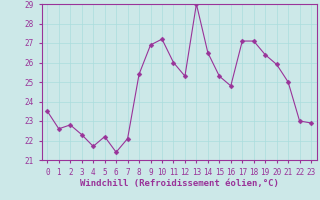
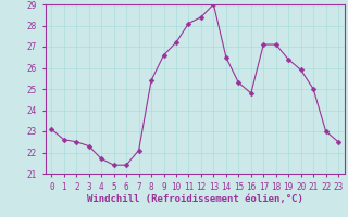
0: 23.5 -> 23.1
2: 22.8 -> 22.5
5: 22.2 -> 21.4
9: 26.9 -> 26.6
11: 26.0 -> 28.1
12: 25.3 -> 28.4
23: 22.9 -> 22.5
